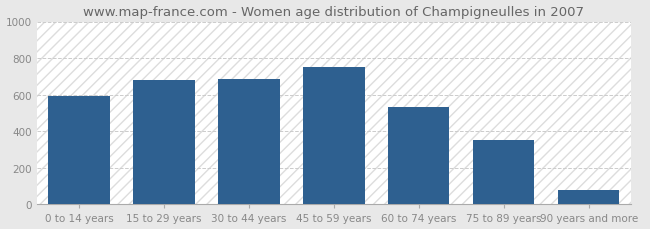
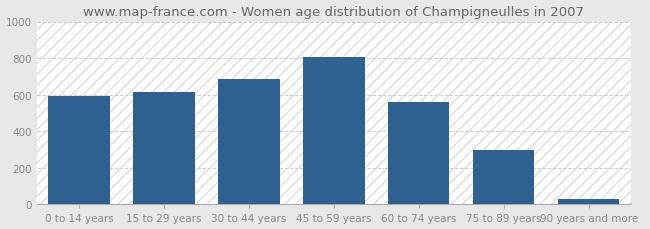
15 to 29 years: 680 -> 620
45 to 59 years: 750 -> 800
60 to 74 years: 530 -> 560
75 to 89 years: 350 -> 300
90 years and more: 80 -> 30
